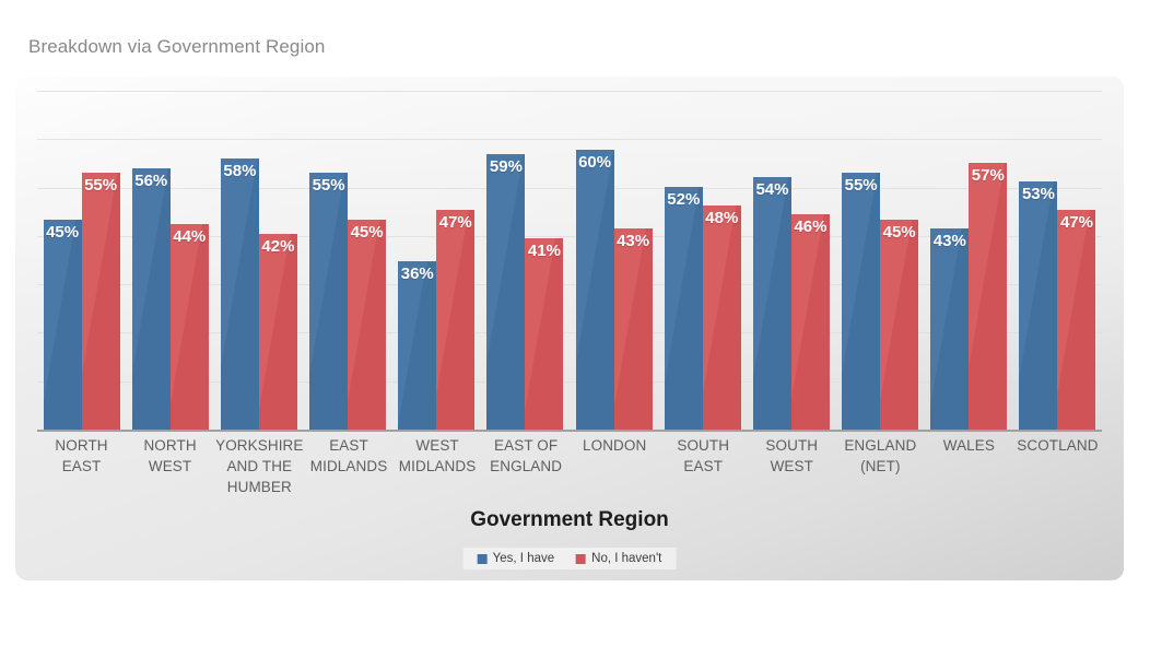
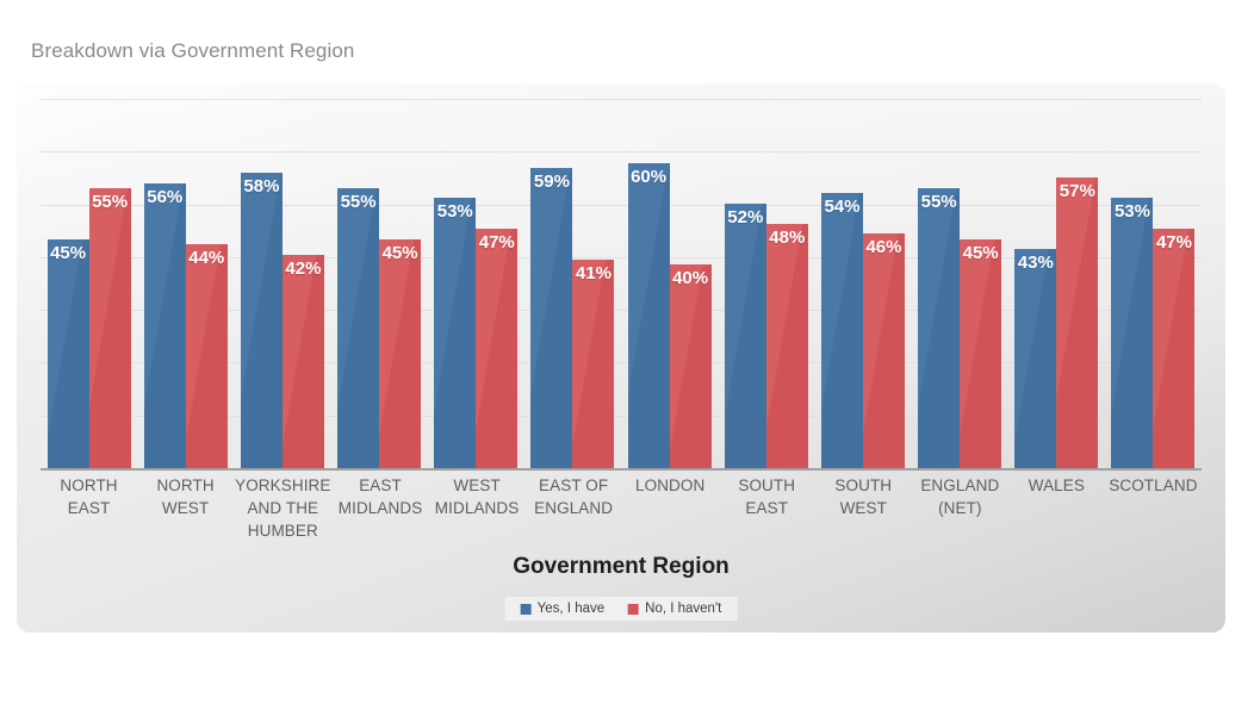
Yes, I have/WEST MIDLANDS: 36% -> 53%
No, I haven't/LONDON: 43% -> 40%
